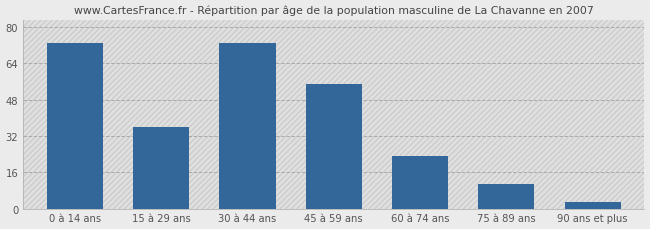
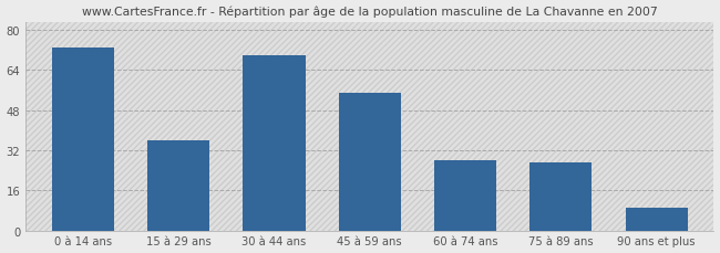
30 à 44 ans: 73 -> 70
60 à 74 ans: 23 -> 28
75 à 89 ans: 11 -> 27
90 ans et plus: 3 -> 9
